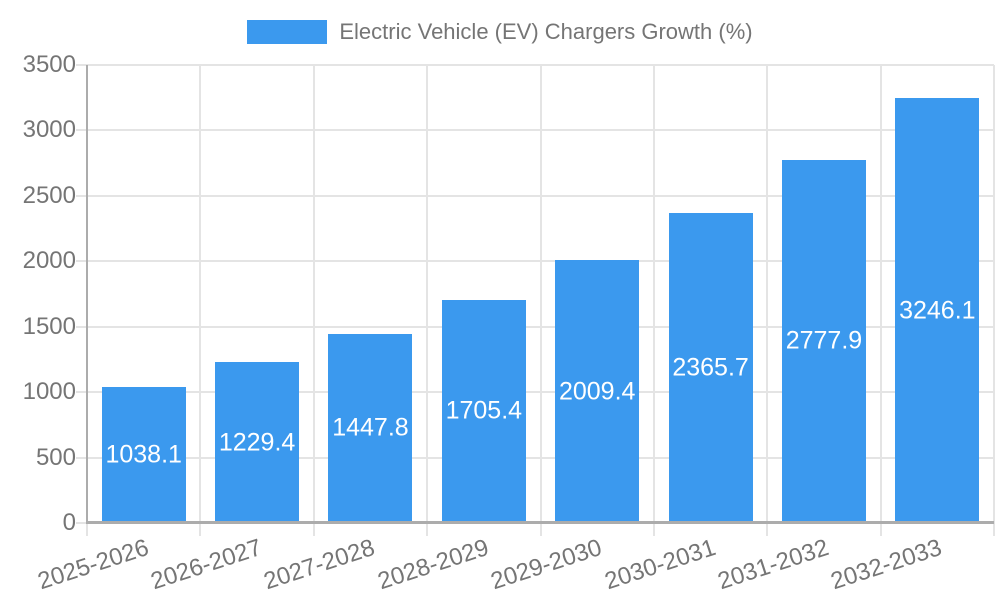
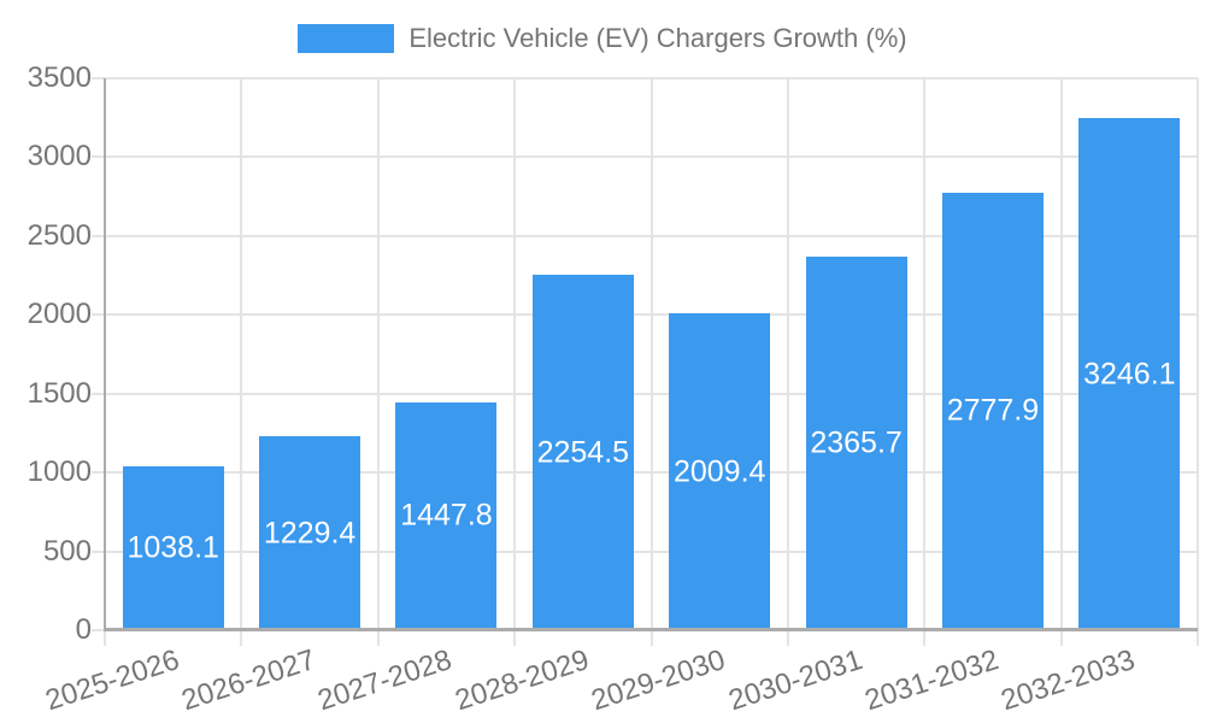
2028-2029: 1705.4 -> 2254.5
